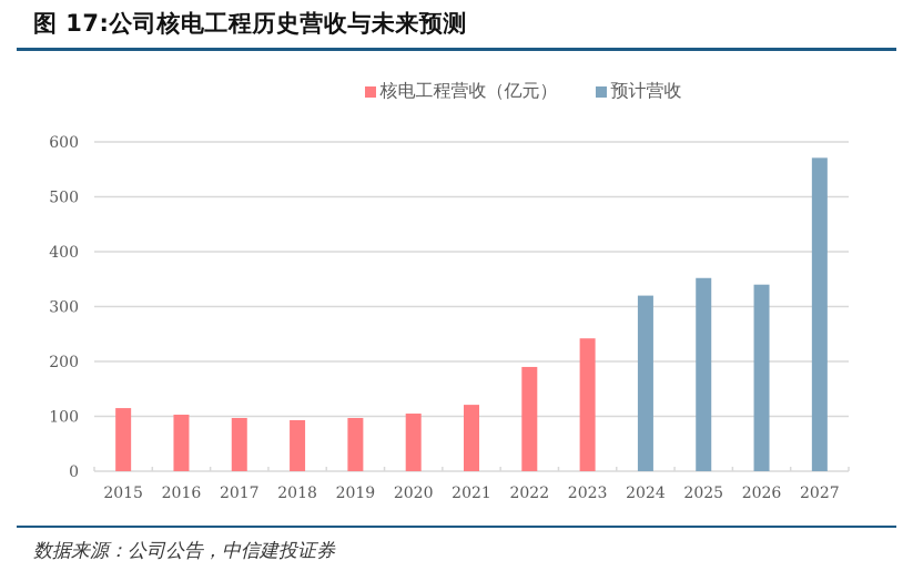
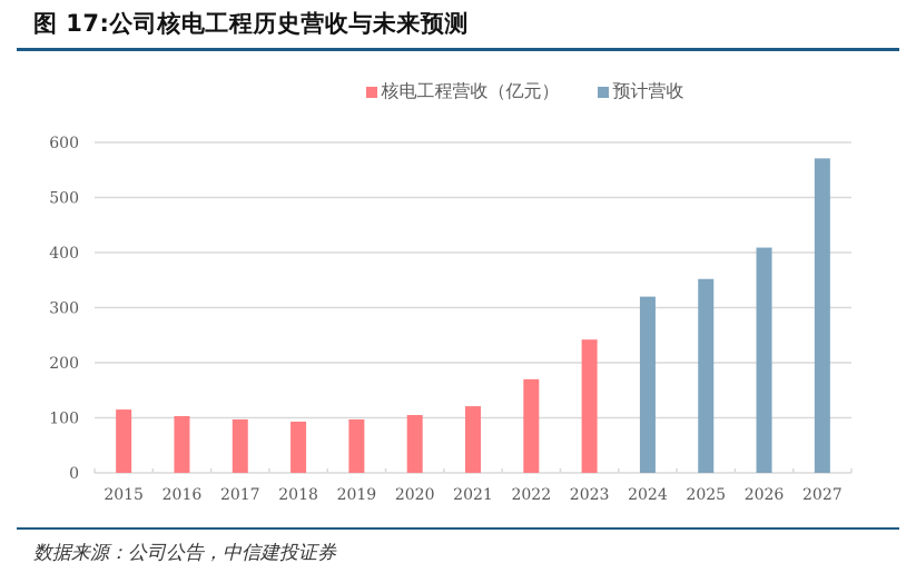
核电工程营收（亿元）/2022: 190 -> 170
预计营收/2026: 340 -> 410
